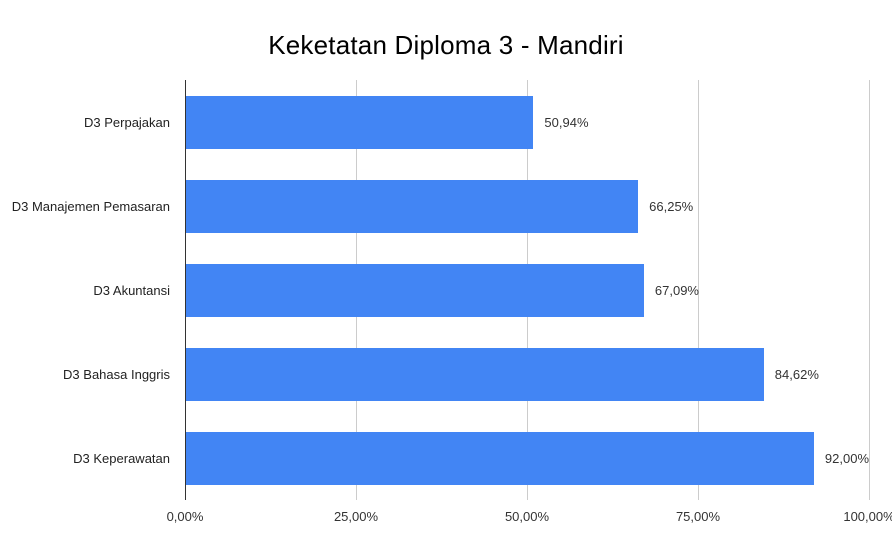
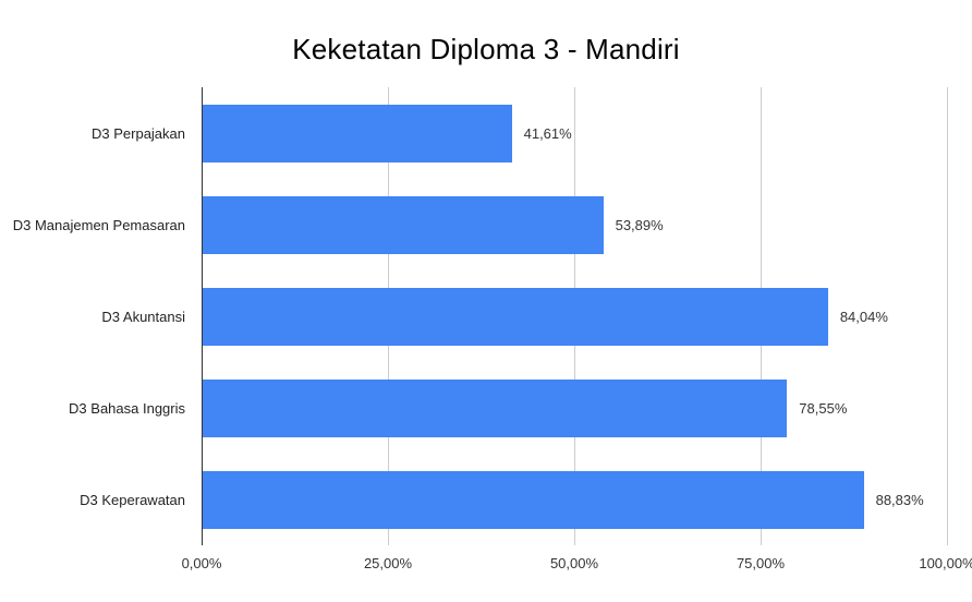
D3 Perpajakan: 50,94% -> 41,61%
D3 Manajemen Pemasaran: 66,25% -> 53,89%
D3 Akuntansi: 67,09% -> 84,04%
D3 Bahasa Inggris: 84,62% -> 78,55%
D3 Keperawatan: 92,00% -> 88,83%
